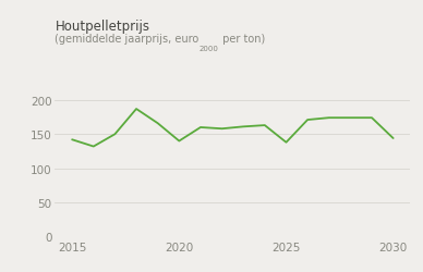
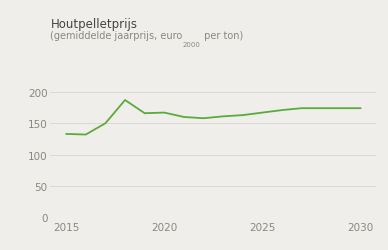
2015: 142 -> 133
2020: 140 -> 167
2025: 138 -> 167
2030: 144 -> 174
